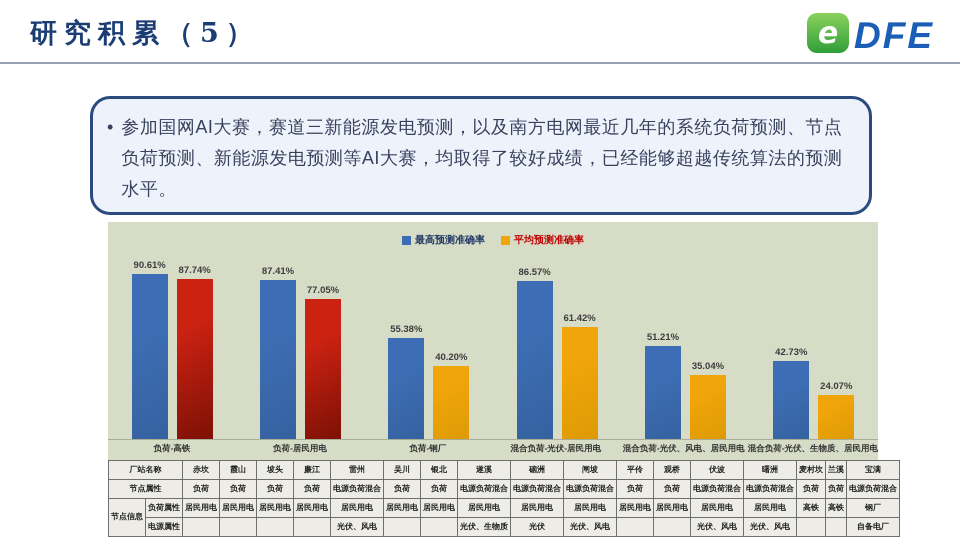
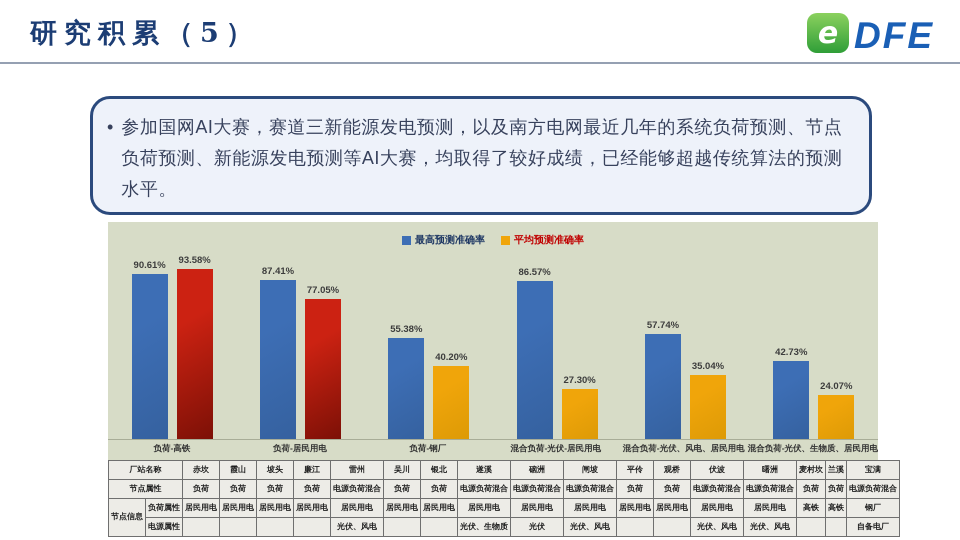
平均预测准确率/负荷-高铁: 87.74% -> 93.58%
平均预测准确率/混合负荷-光伏-居民用电: 61.42% -> 27.30%
最高预测准确率/混合负荷-光伏、风电、居民用电: 51.21% -> 57.74%
